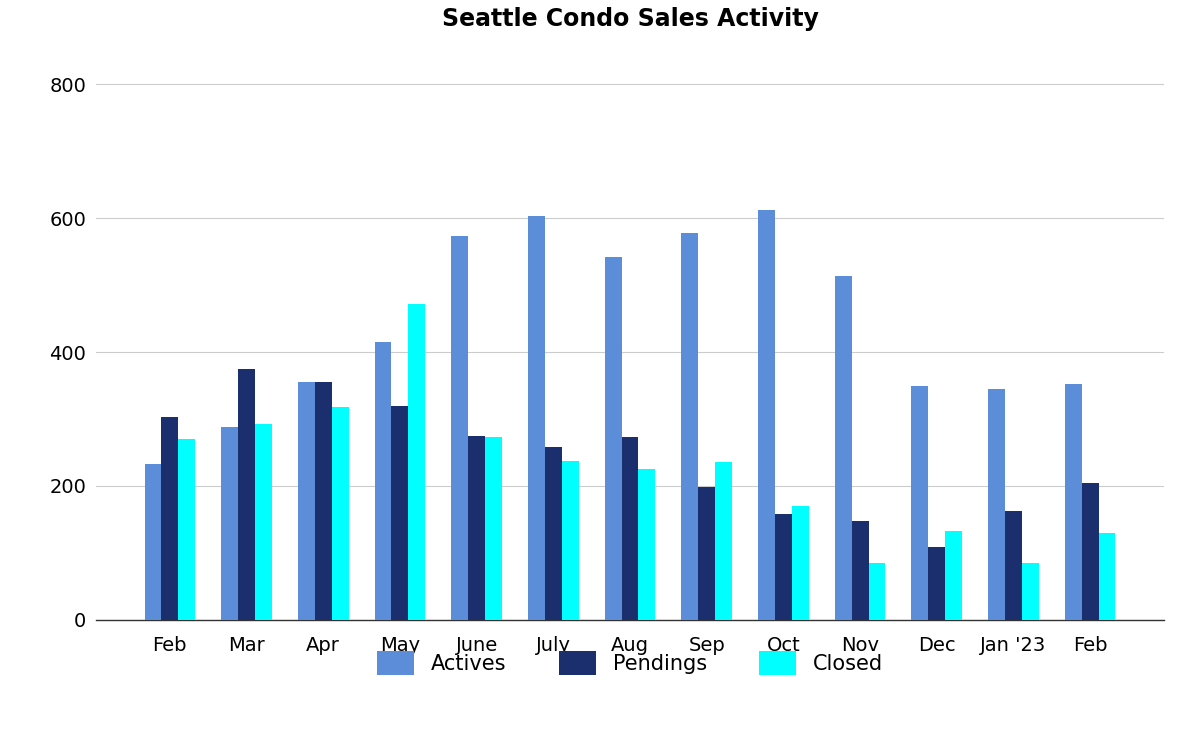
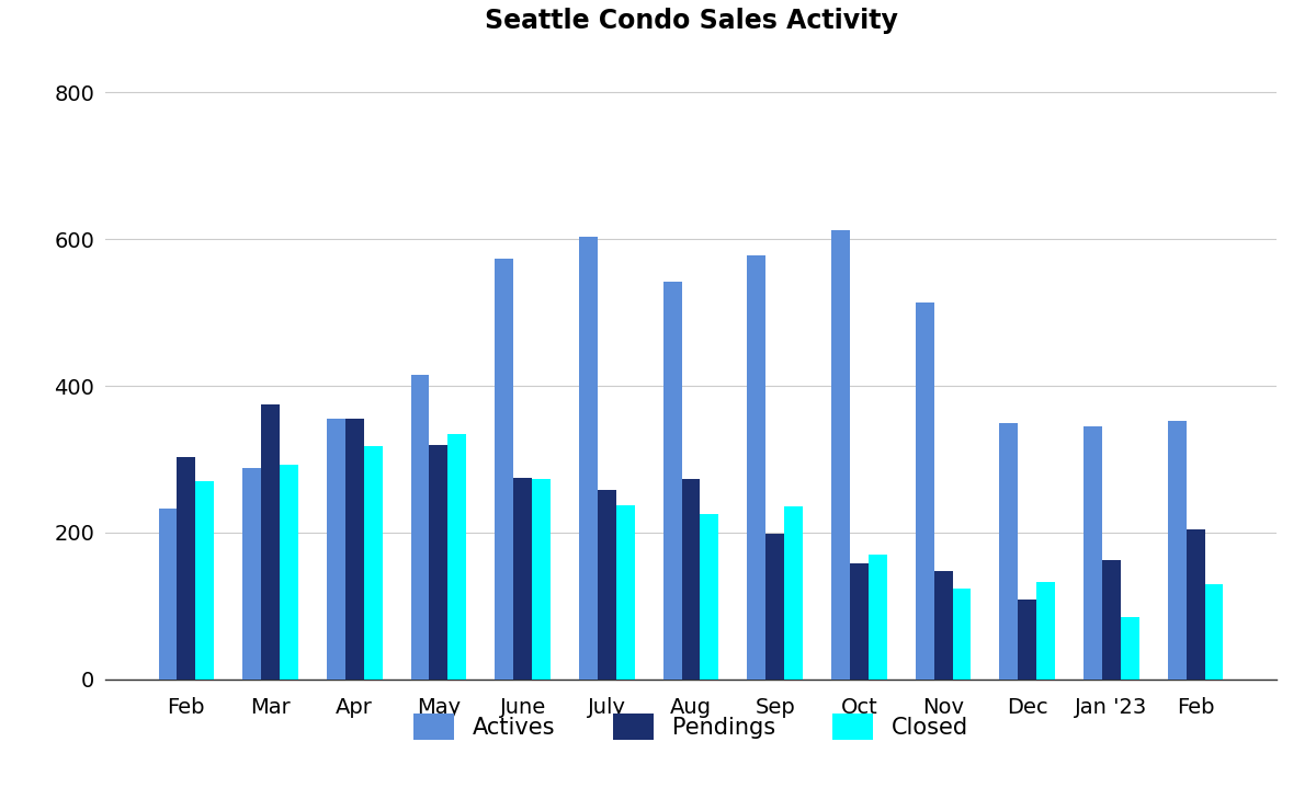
Closed/May: 472 -> 335
Closed/Nov: 84 -> 123
